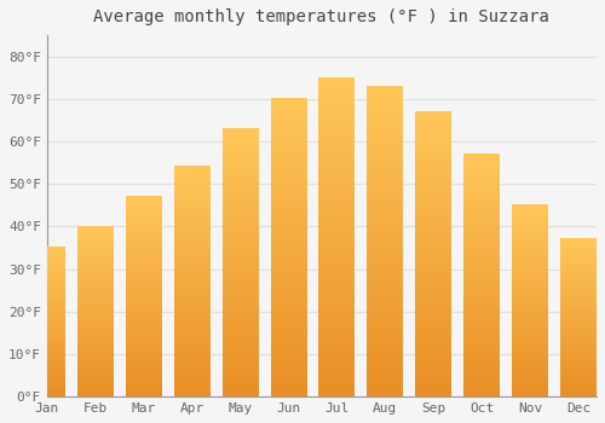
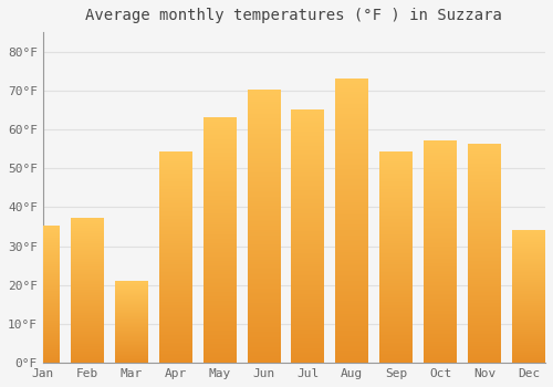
Feb: 40°F -> 37°F
Mar: 47°F -> 21°F
Jul: 75°F -> 65°F
Sep: 67°F -> 54°F
Nov: 45°F -> 56°F
Dec: 37°F -> 34°F
